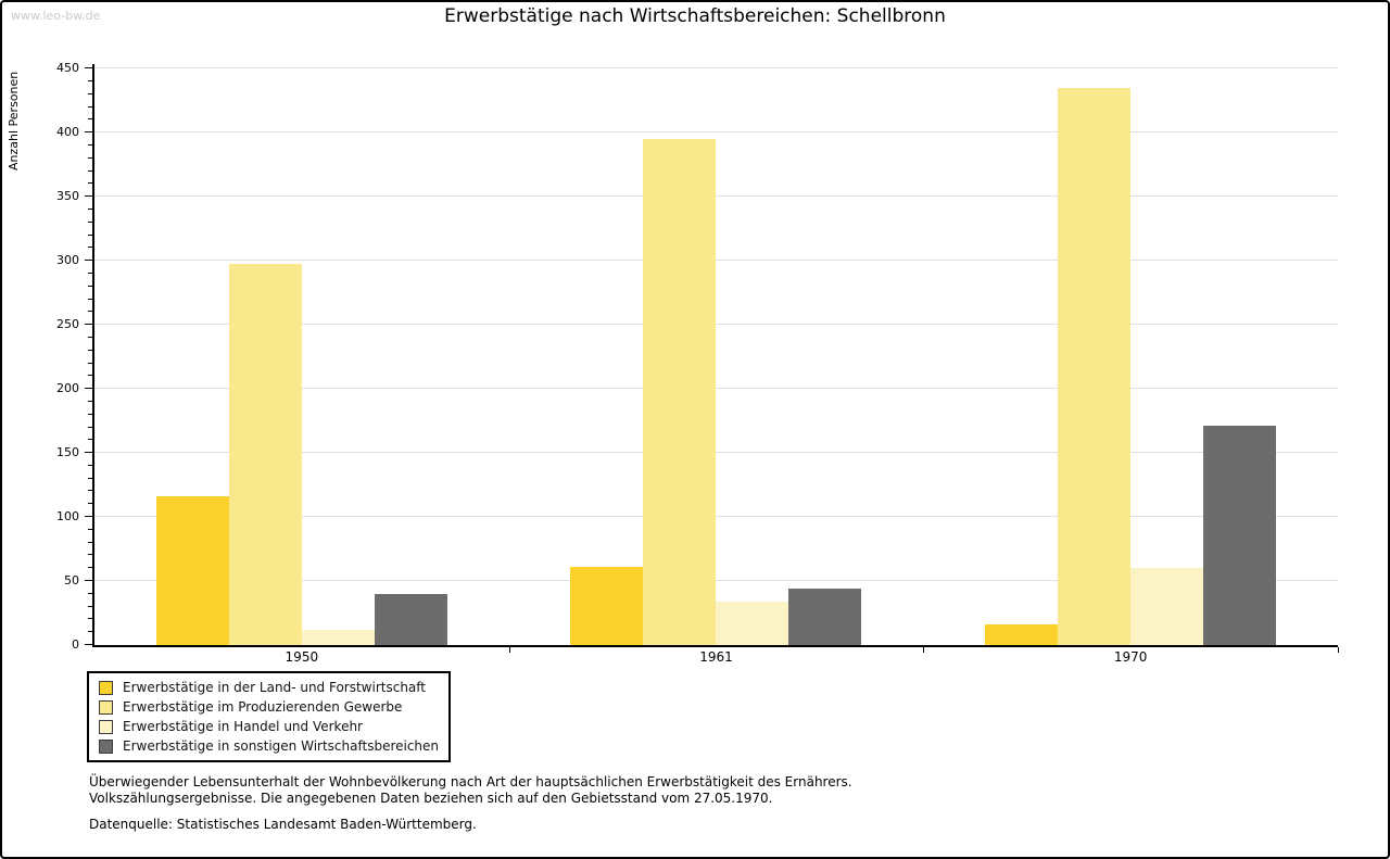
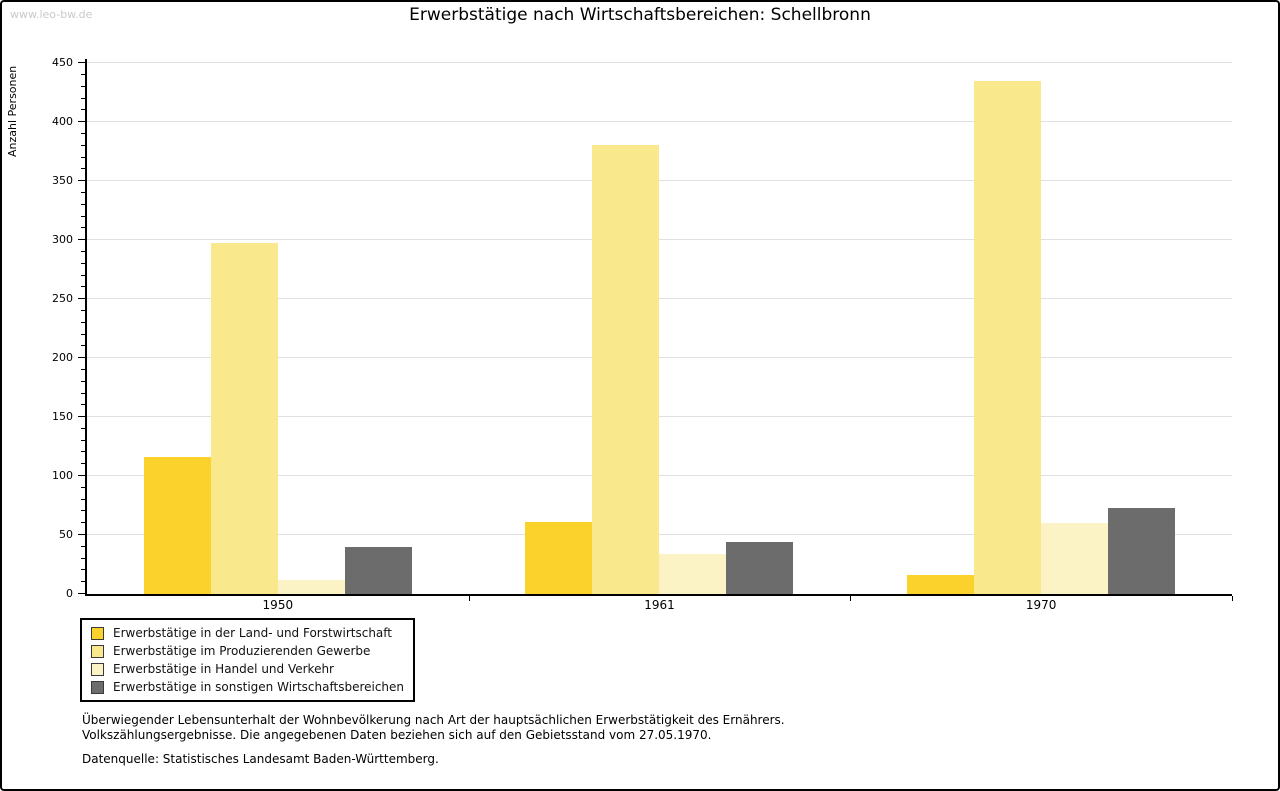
Erwerbstätige im Produzierenden Gewerbe/1961: 395 -> 381
Erwerbstätige in sonstigen Wirtschaftsbereichen/1970: 171 -> 73
